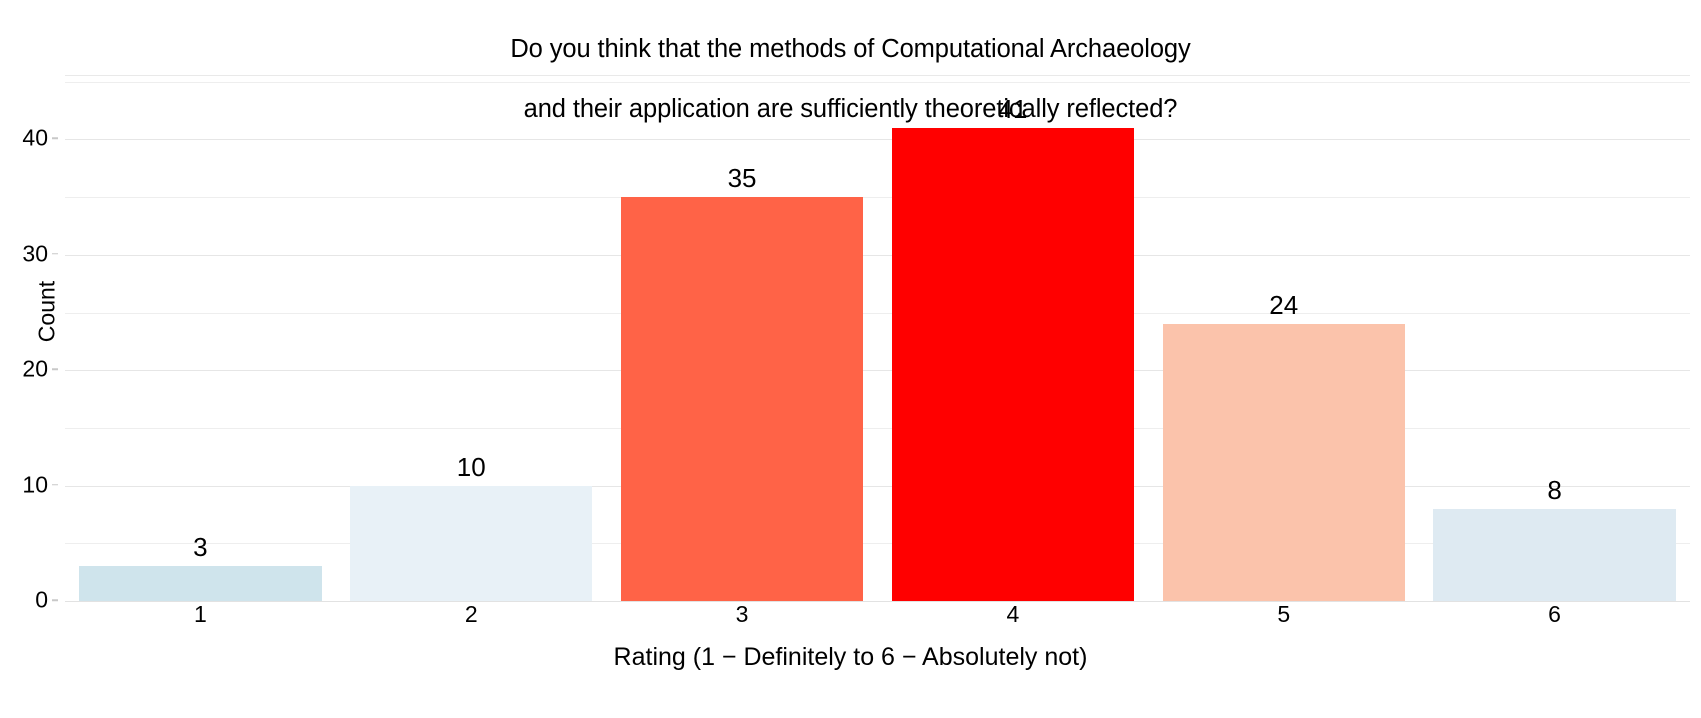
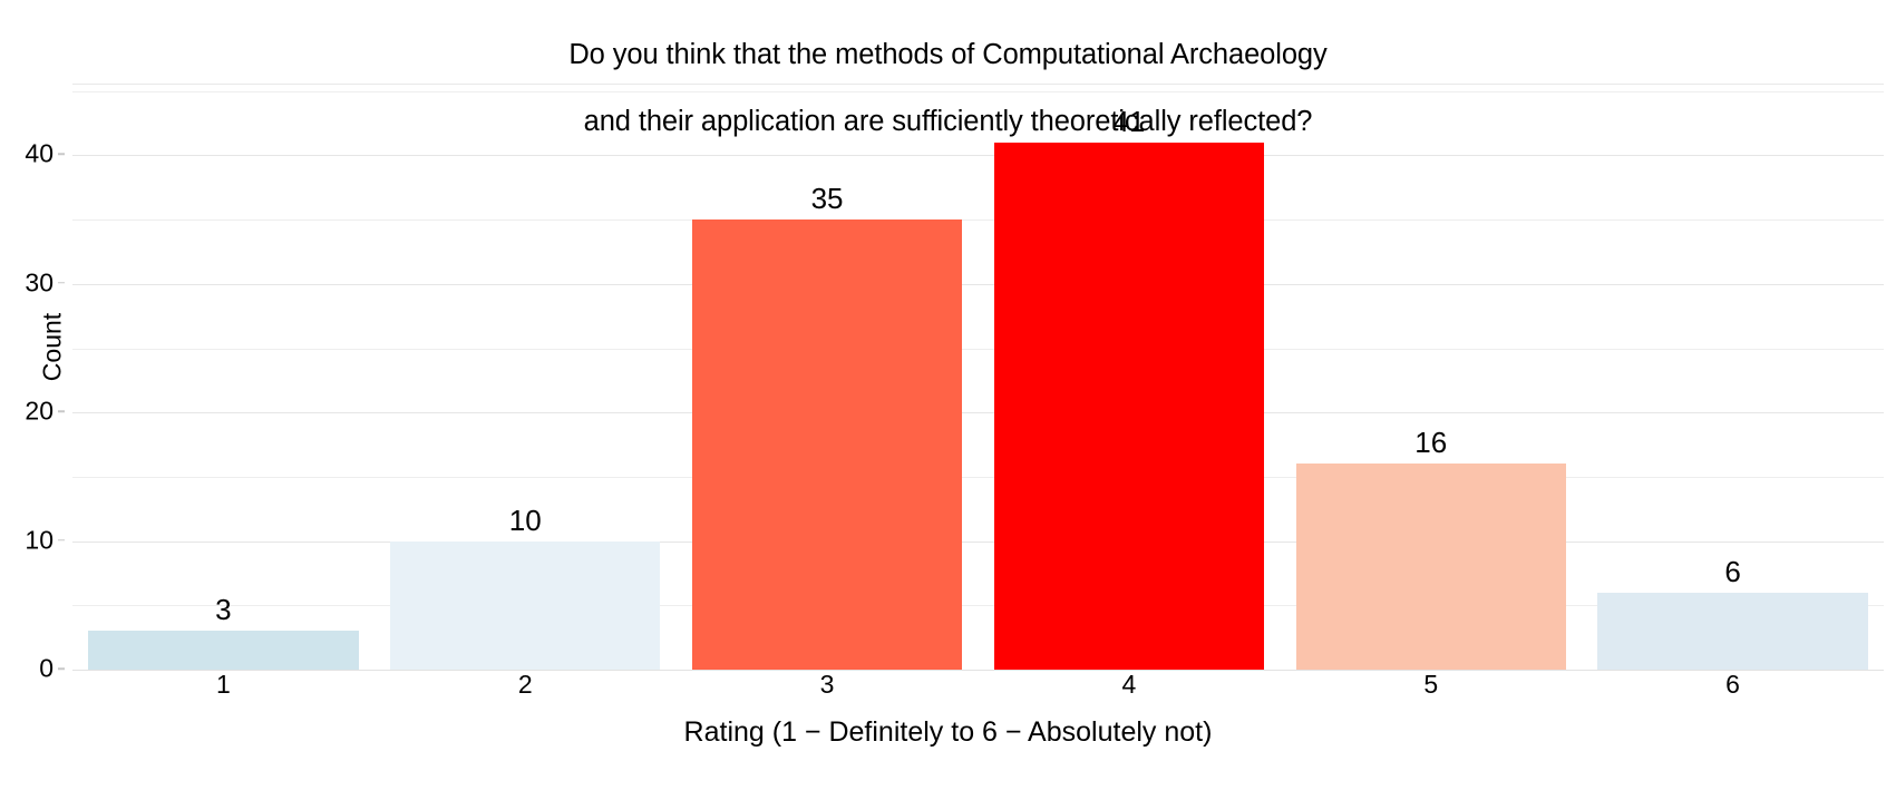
5: 24 -> 16
6: 8 -> 6
